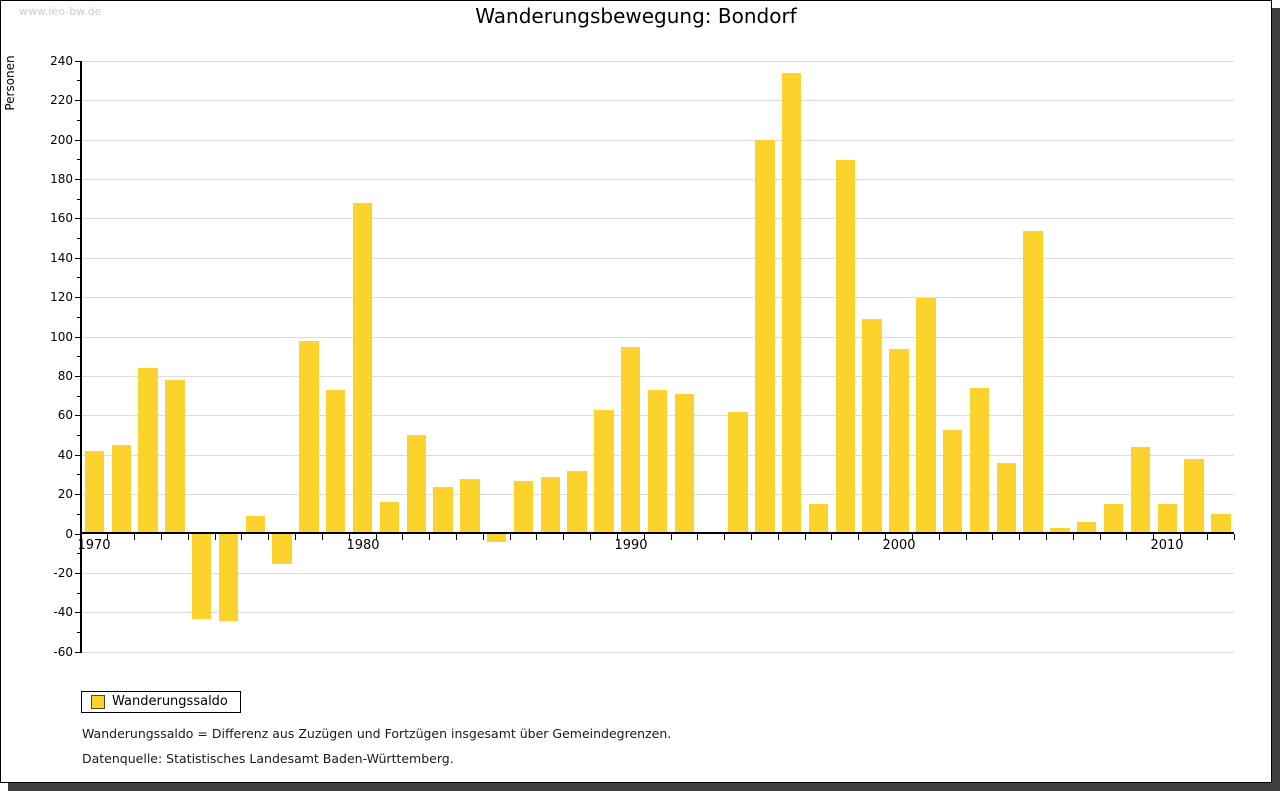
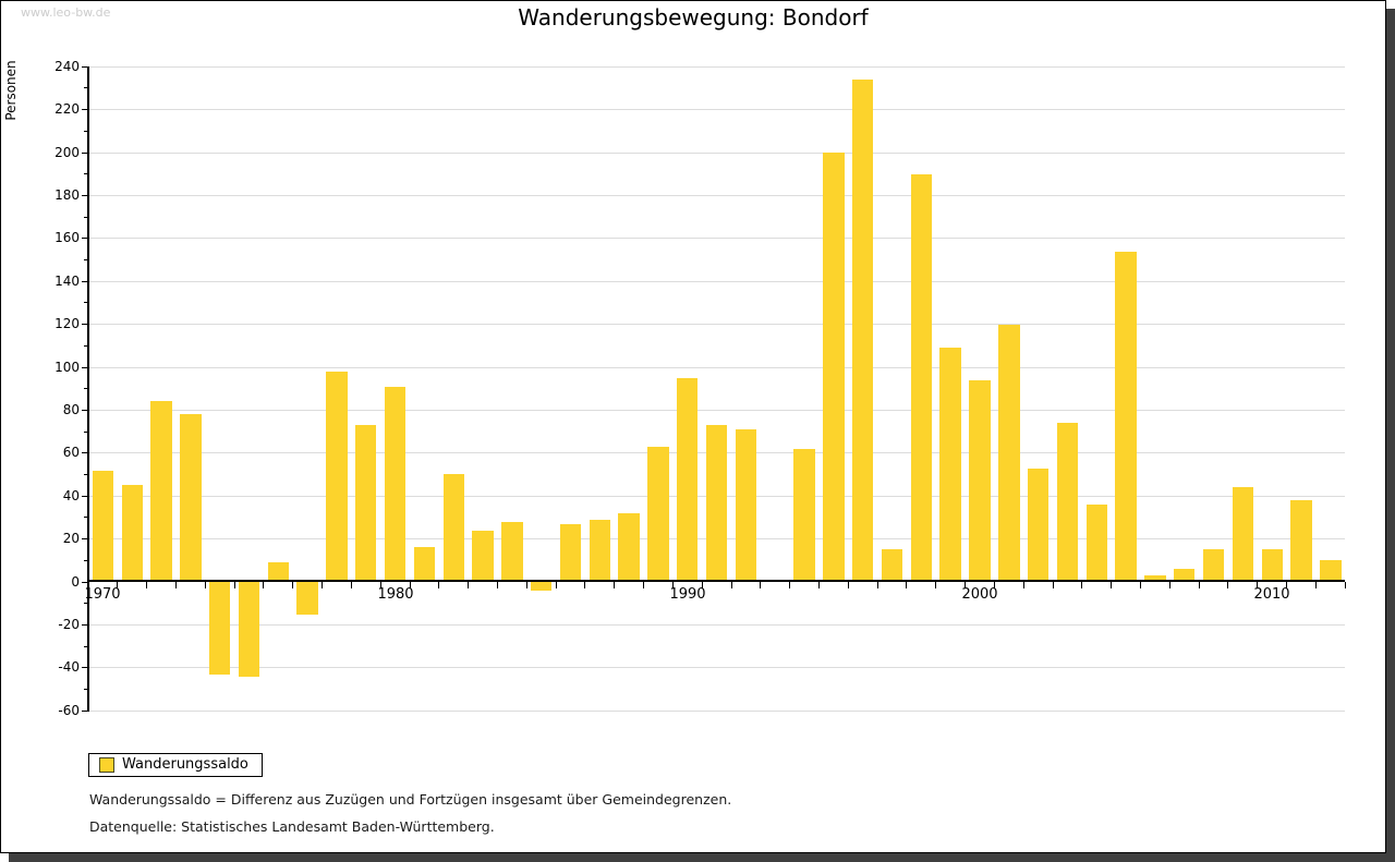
1970: 41 -> 51
1980: 167 -> 90
